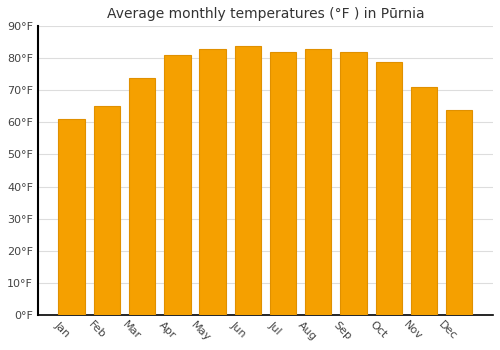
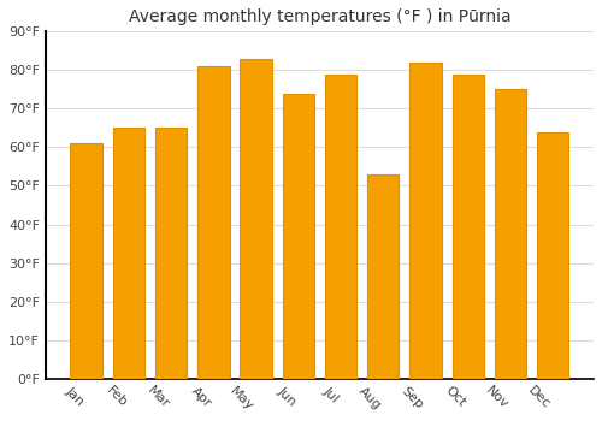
Mar: 74°F -> 65°F
Jun: 84°F -> 74°F
Jul: 82°F -> 79°F
Aug: 83°F -> 53°F
Nov: 71°F -> 75°F
